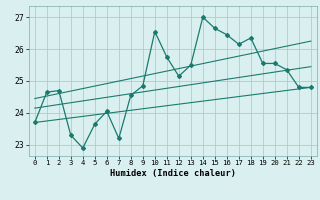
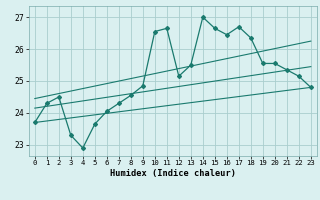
1: 24.65 -> 24.30
2: 24.70 -> 24.50
7: 23.20 -> 24.30
11: 25.75 -> 26.65
17: 26.15 -> 26.70
22: 24.80 -> 25.15
